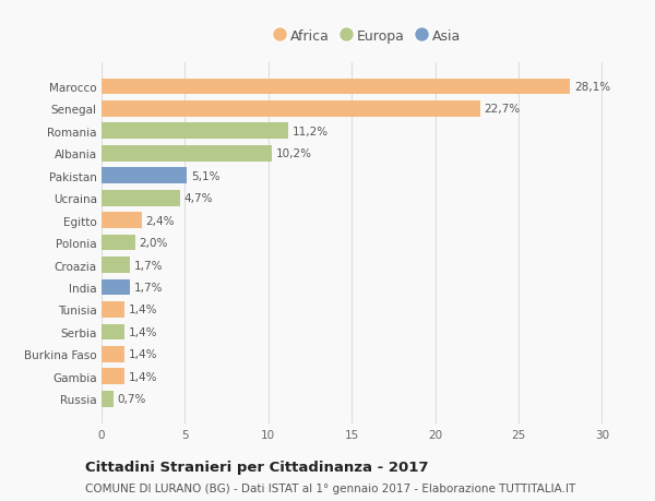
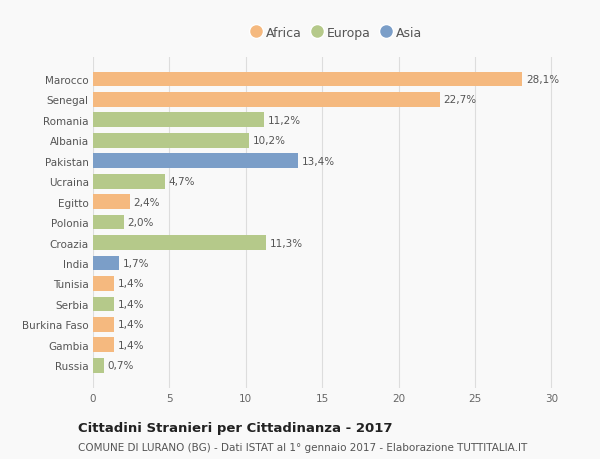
Pakistan: 5,1% -> 13,4%
Croazia: 1,7% -> 11,3%
